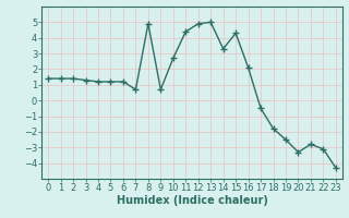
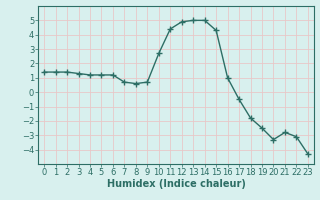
8: 4.9 -> 0.6
14: 3.3 -> 5.0
16: 2.1 -> 1.0
